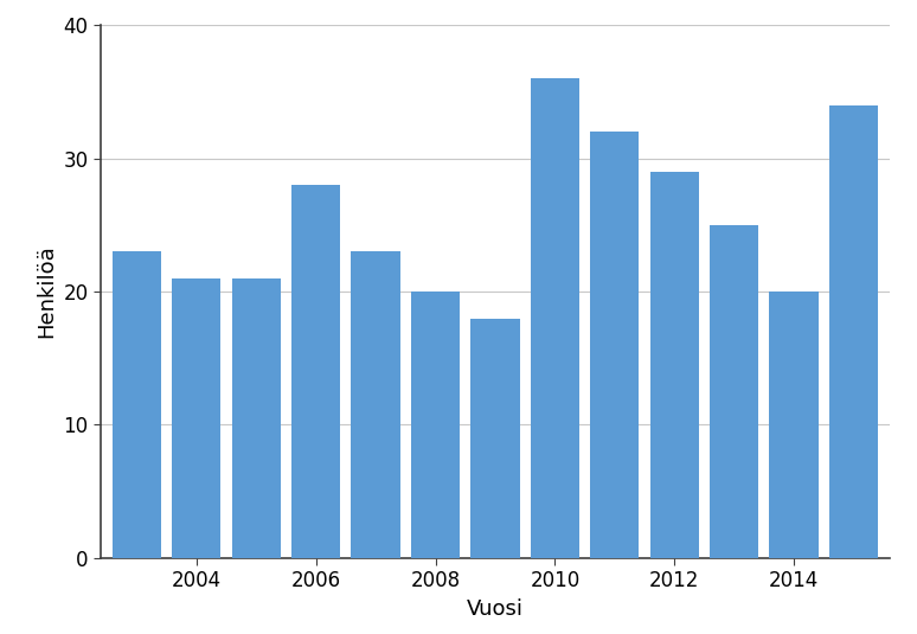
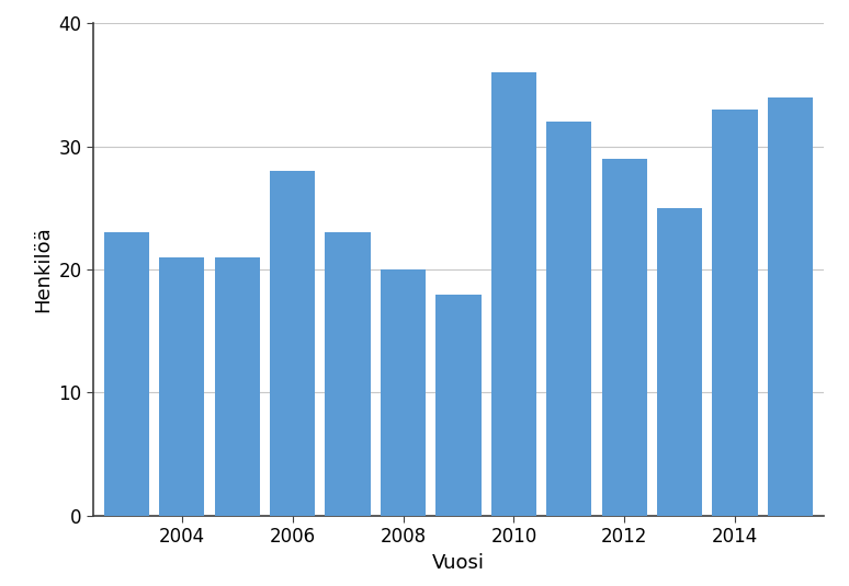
2014: 20 -> 33
